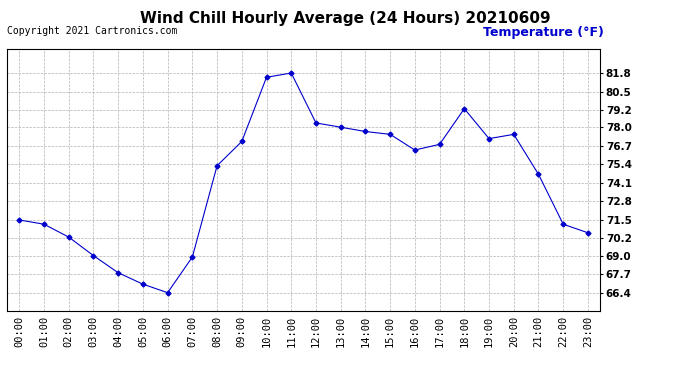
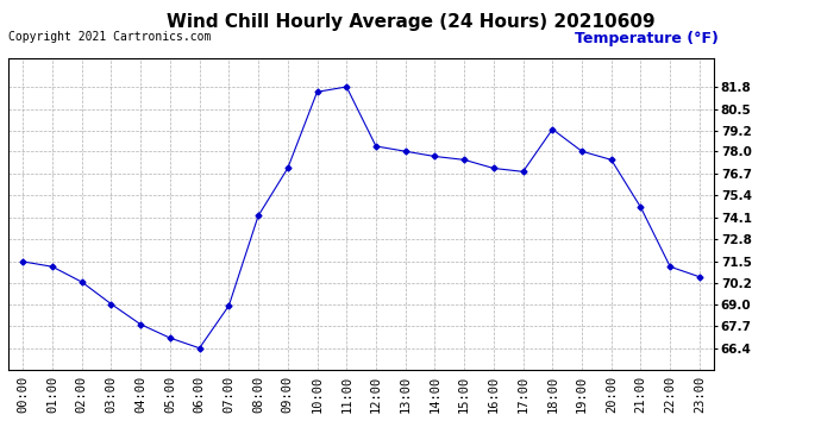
08:00: 75.3 -> 74.2
16:00: 76.4 -> 77.0
19:00: 77.2 -> 78.0
